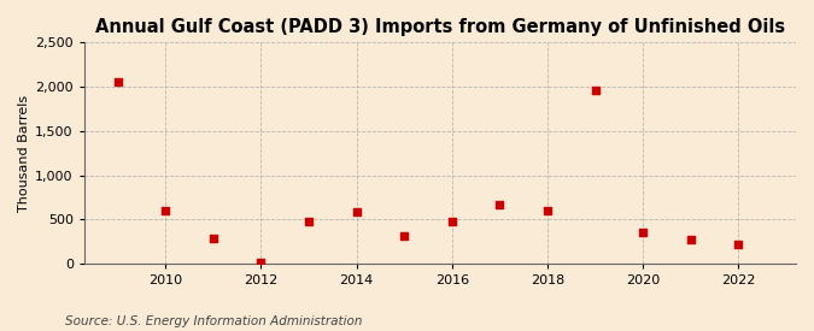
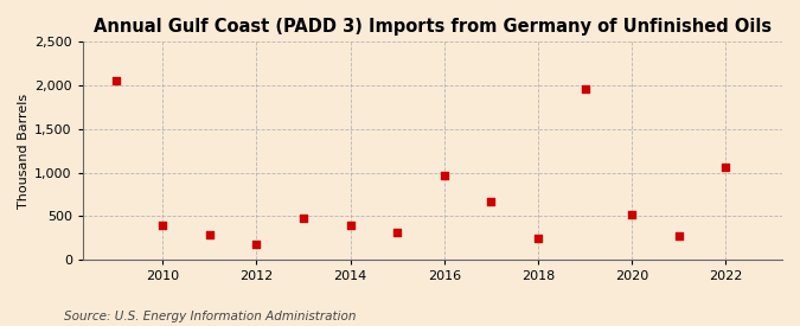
2010: 600 -> 400
2012: 10 -> 180
2014: 580 -> 400
2016: 480 -> 960
2018: 600 -> 240
2020: 350 -> 520
2022: 220 -> 1,060
